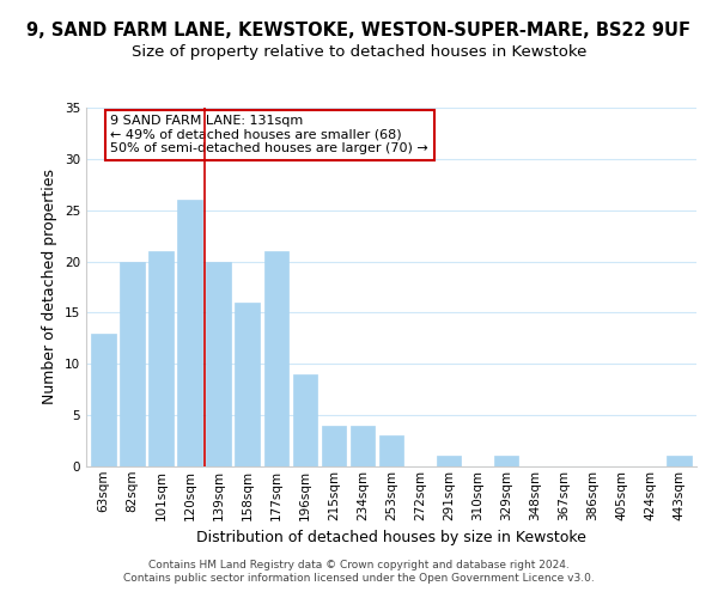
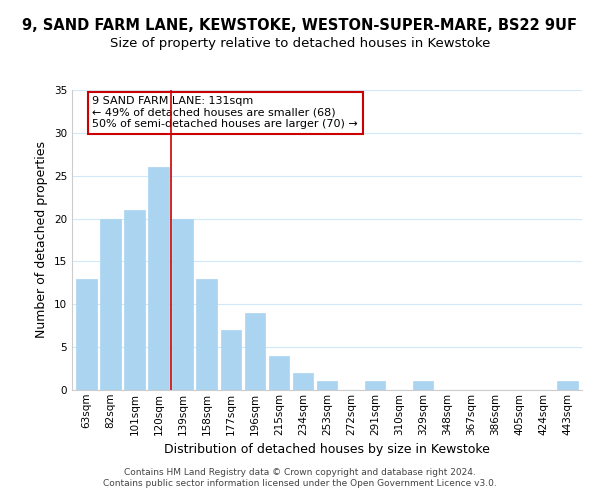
158sqm: 16 -> 13
177sqm: 21 -> 7
234sqm: 4 -> 2
253sqm: 3 -> 1
